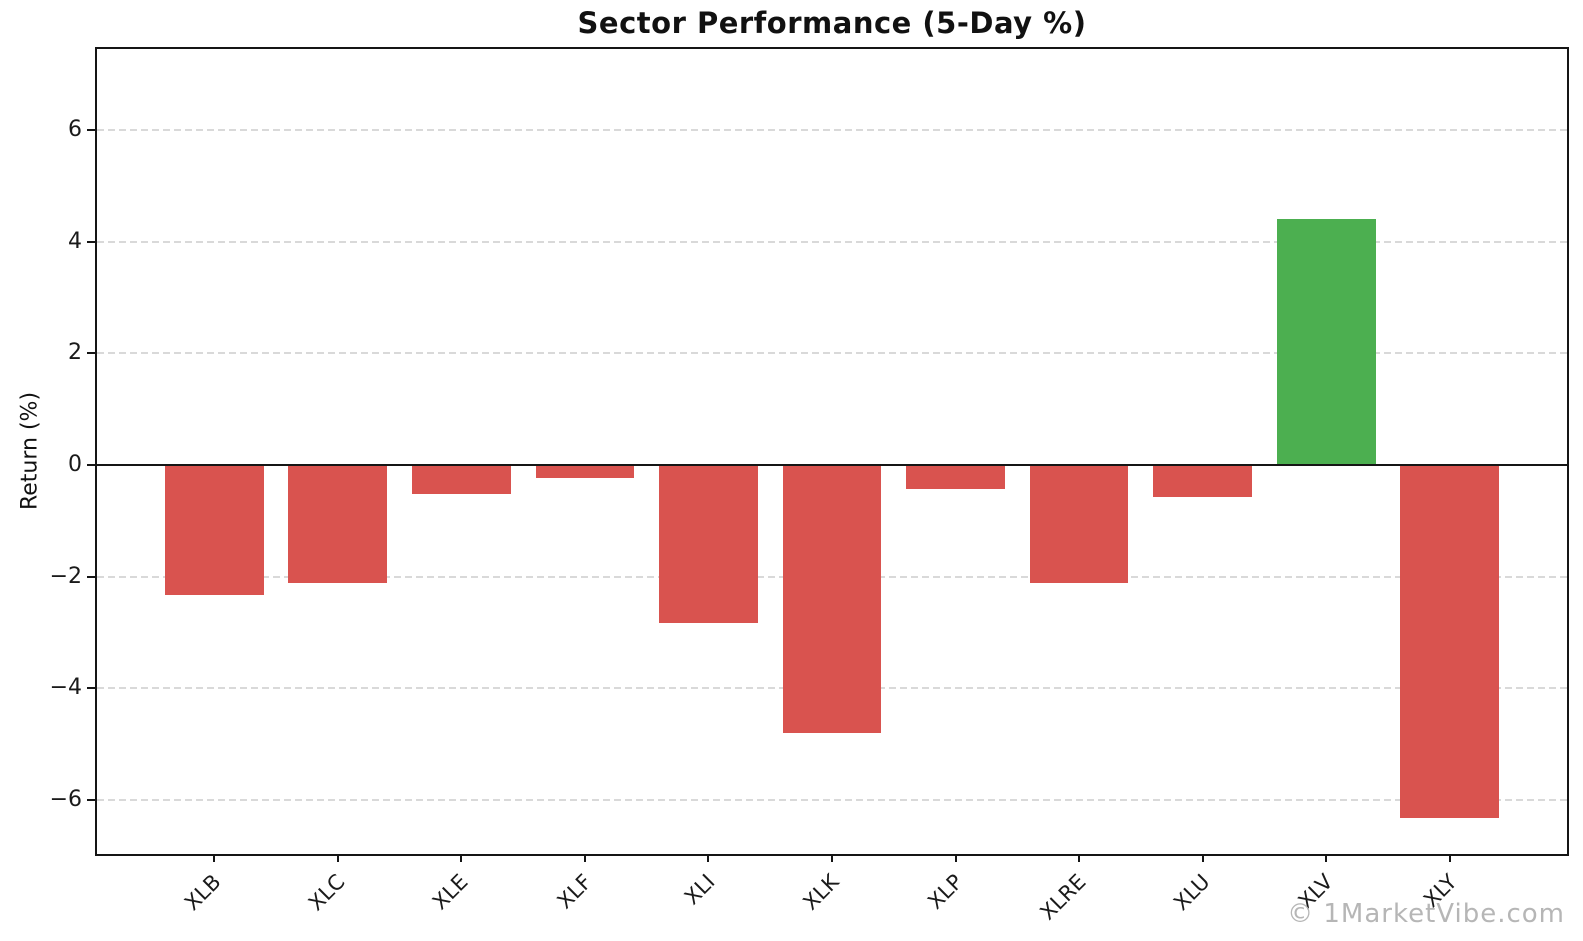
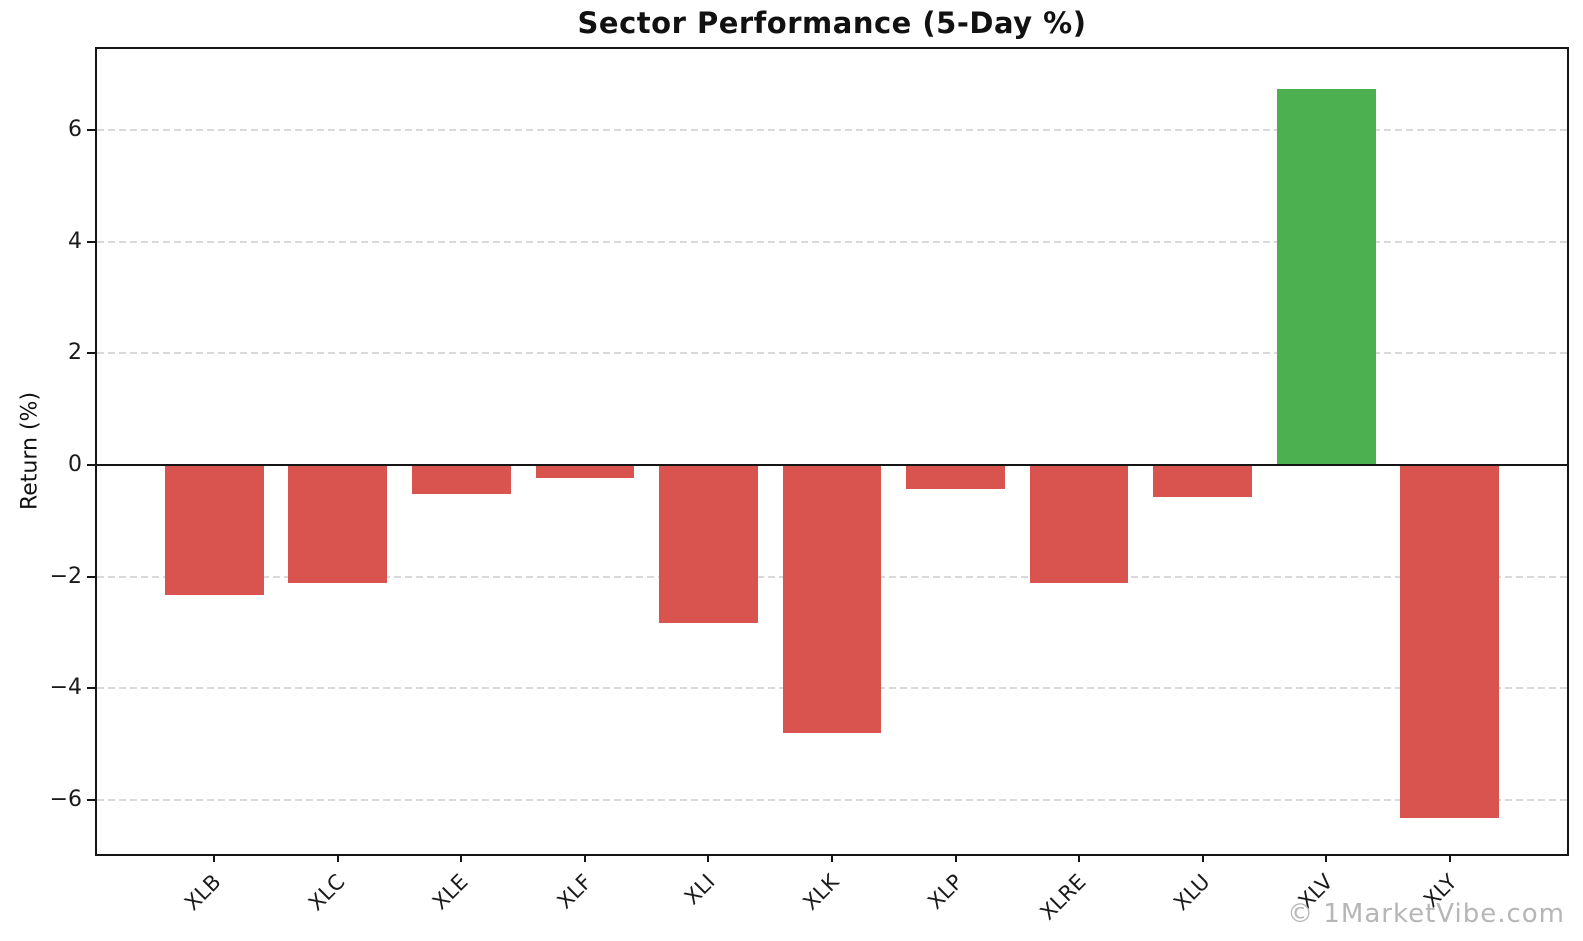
XLV: 4.4 -> 6.7
